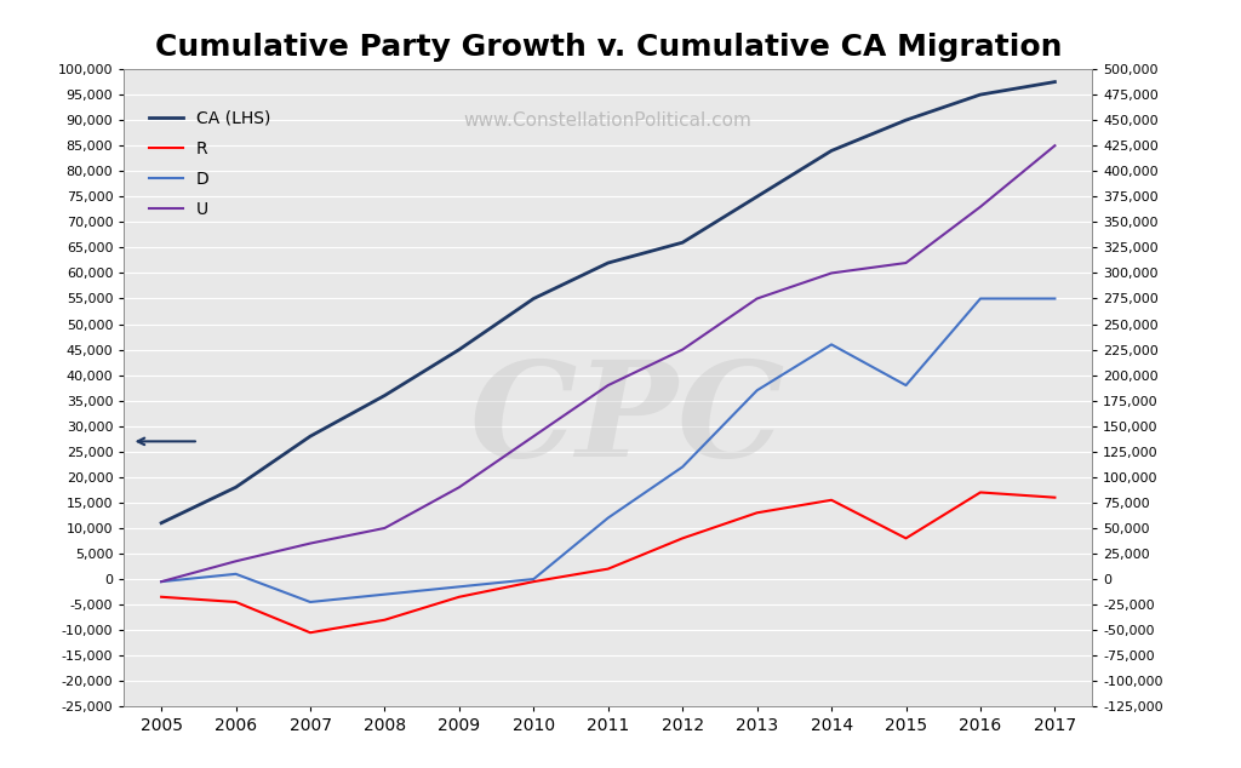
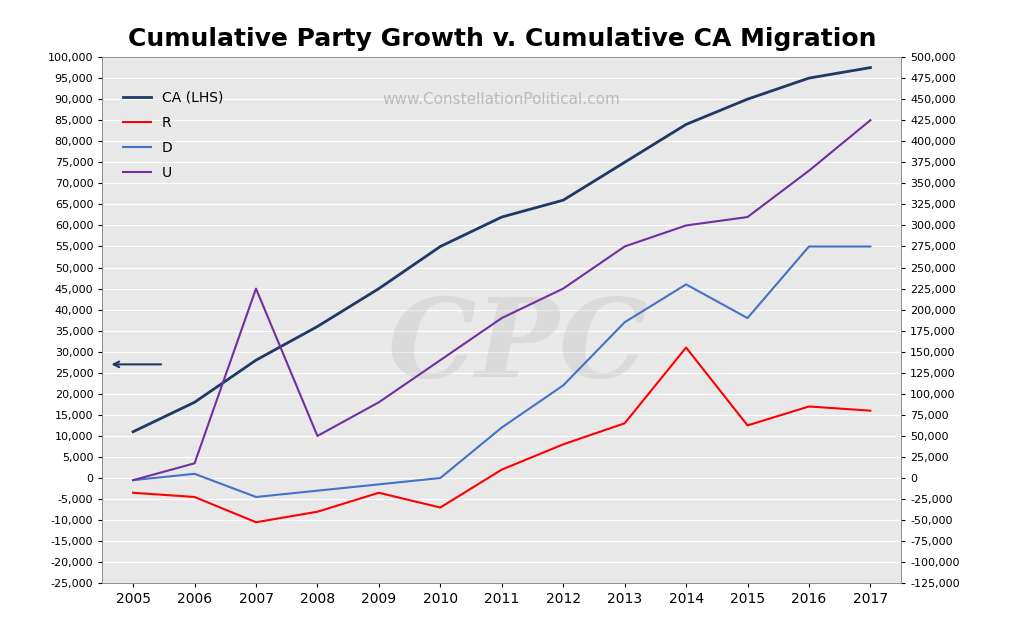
U/2007: 7,000 -> 45,000
R/2010: -500 -> -7,000
R/2014: 15,500 -> 31,000
R/2015: 8,000 -> 12,500
